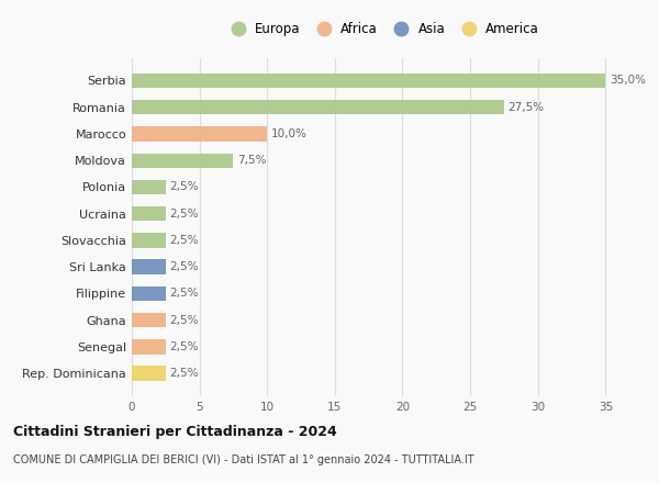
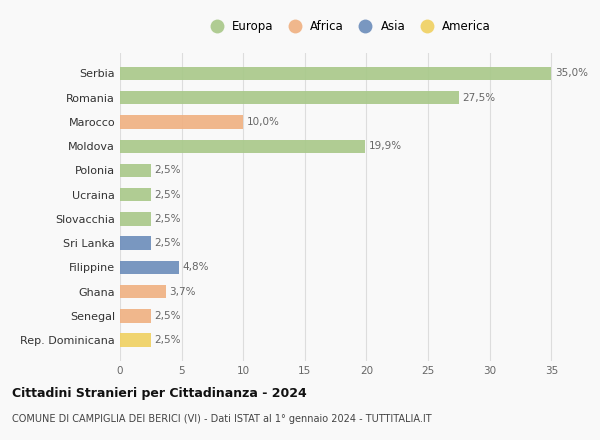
Moldova: 7,5% -> 19,9%
Filippine: 2,5% -> 4,8%
Ghana: 2,5% -> 3,7%
